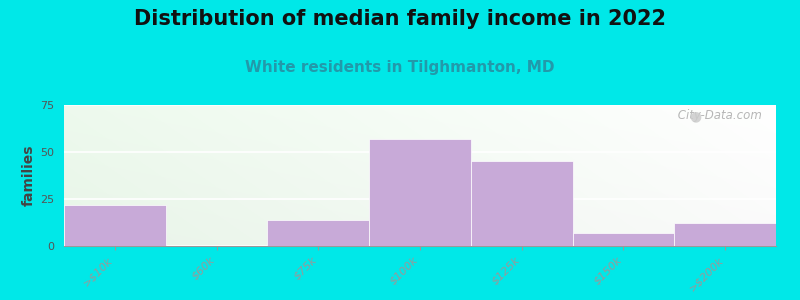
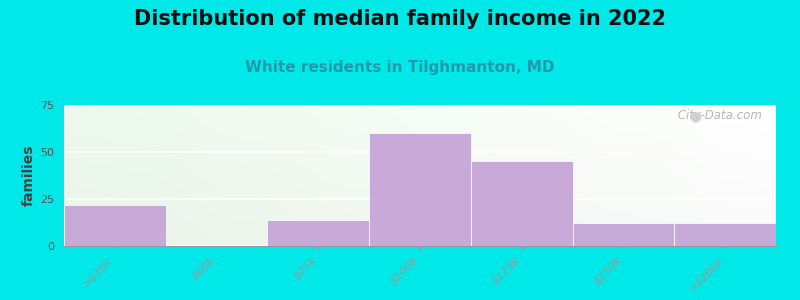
$100k: 57 -> 60
$150k: 7 -> 12
